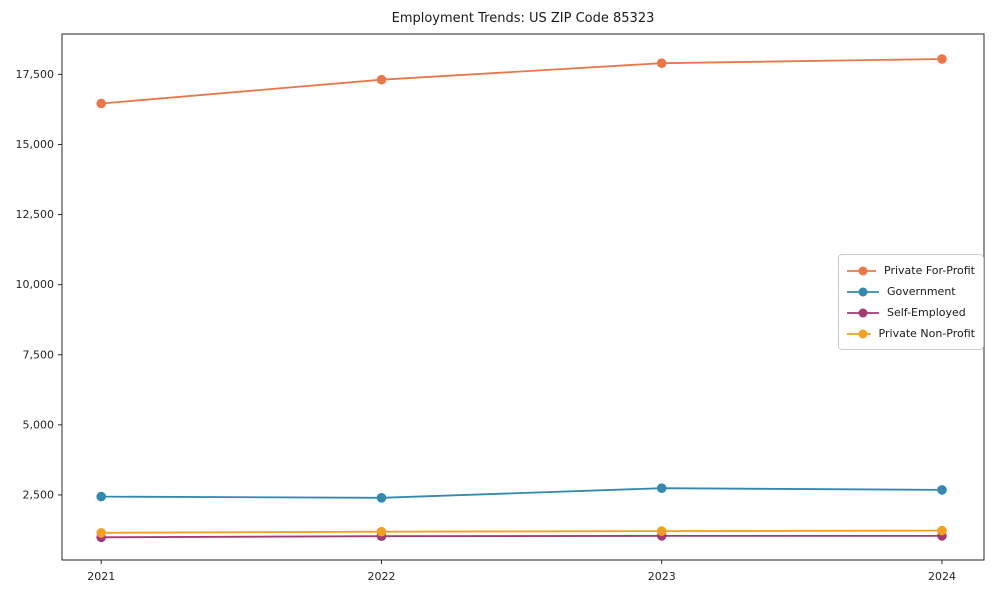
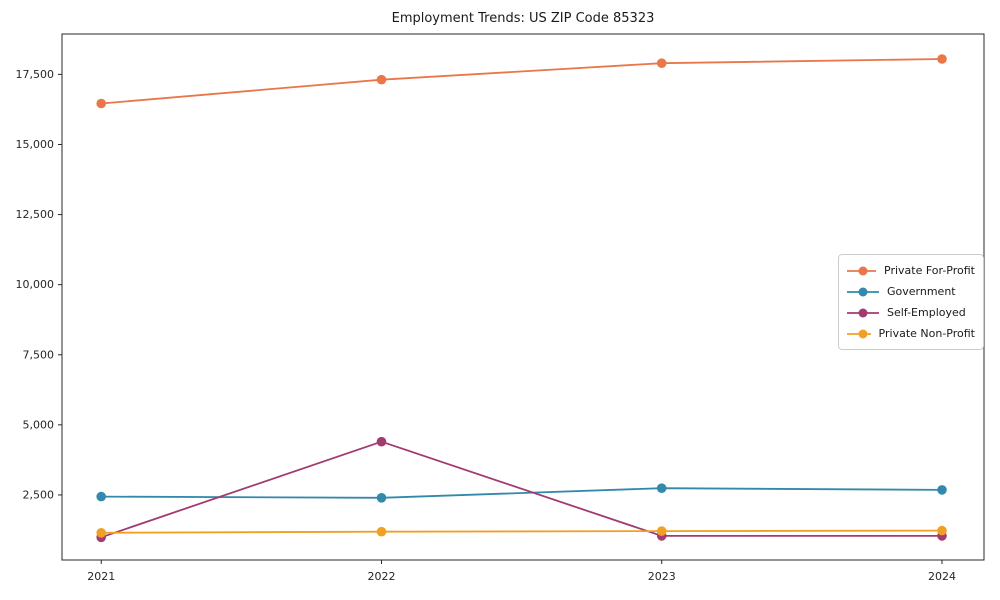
Self-Employed/2022: 1000 -> 4400
